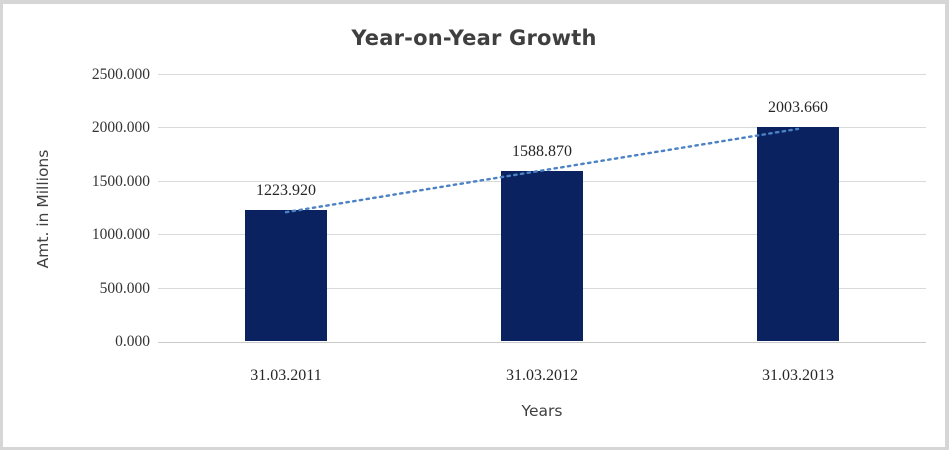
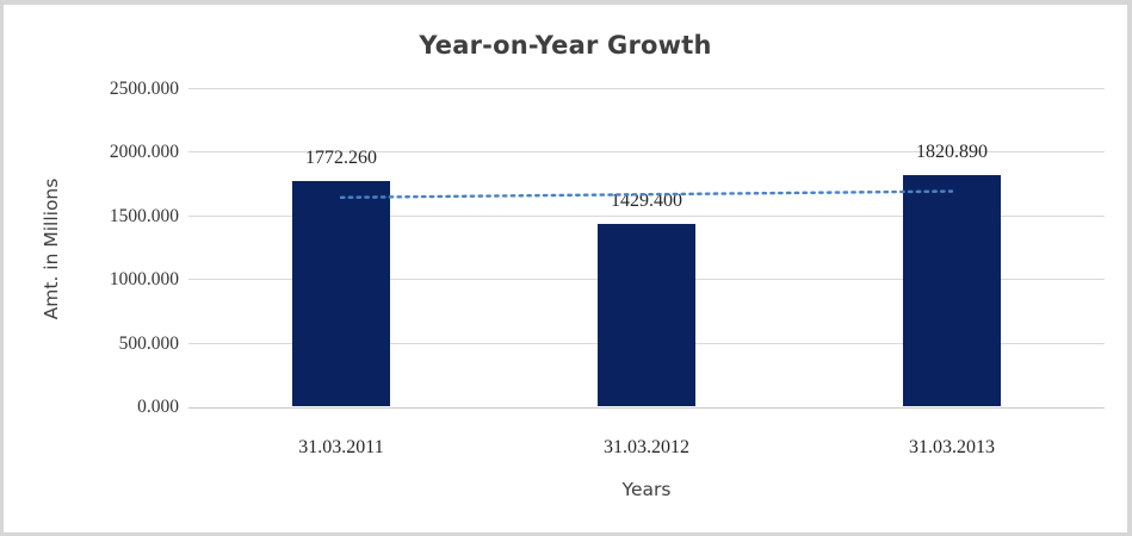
31.03.2011: 1223.920 -> 1772.260
31.03.2012: 1588.870 -> 1429.400
31.03.2013: 2003.660 -> 1820.890
